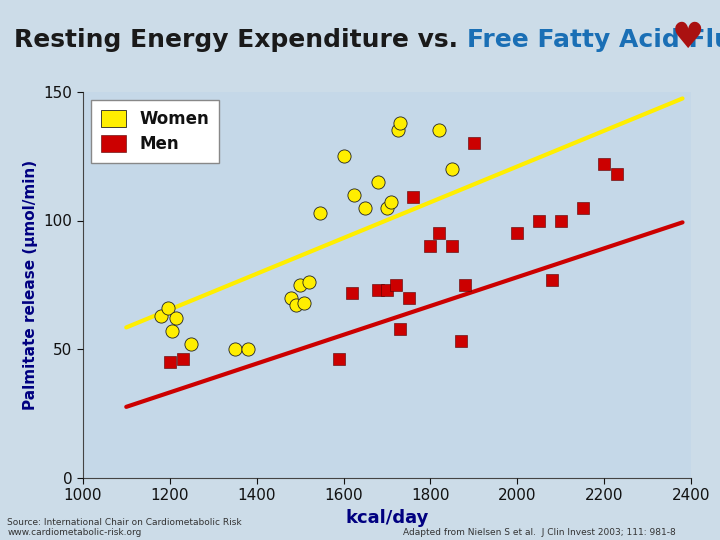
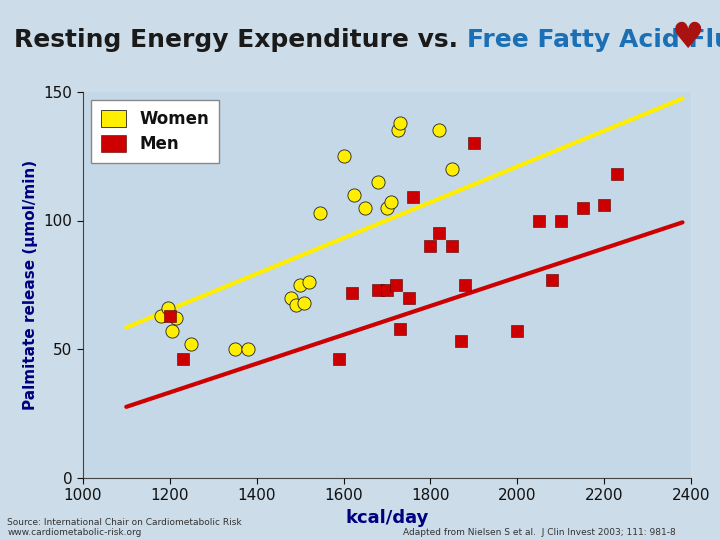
Men/1200: 45 -> 63
Men/2000: 95 -> 57
Men/2200: 122 -> 106
